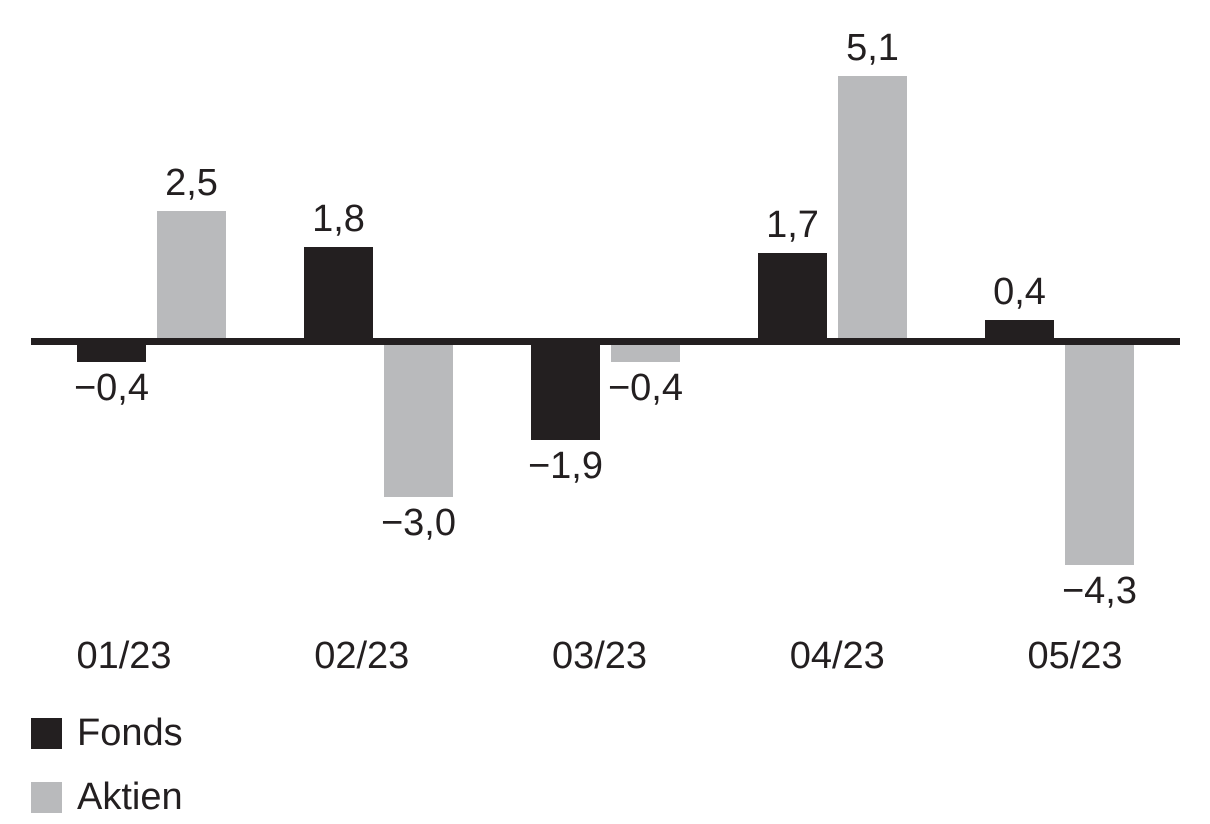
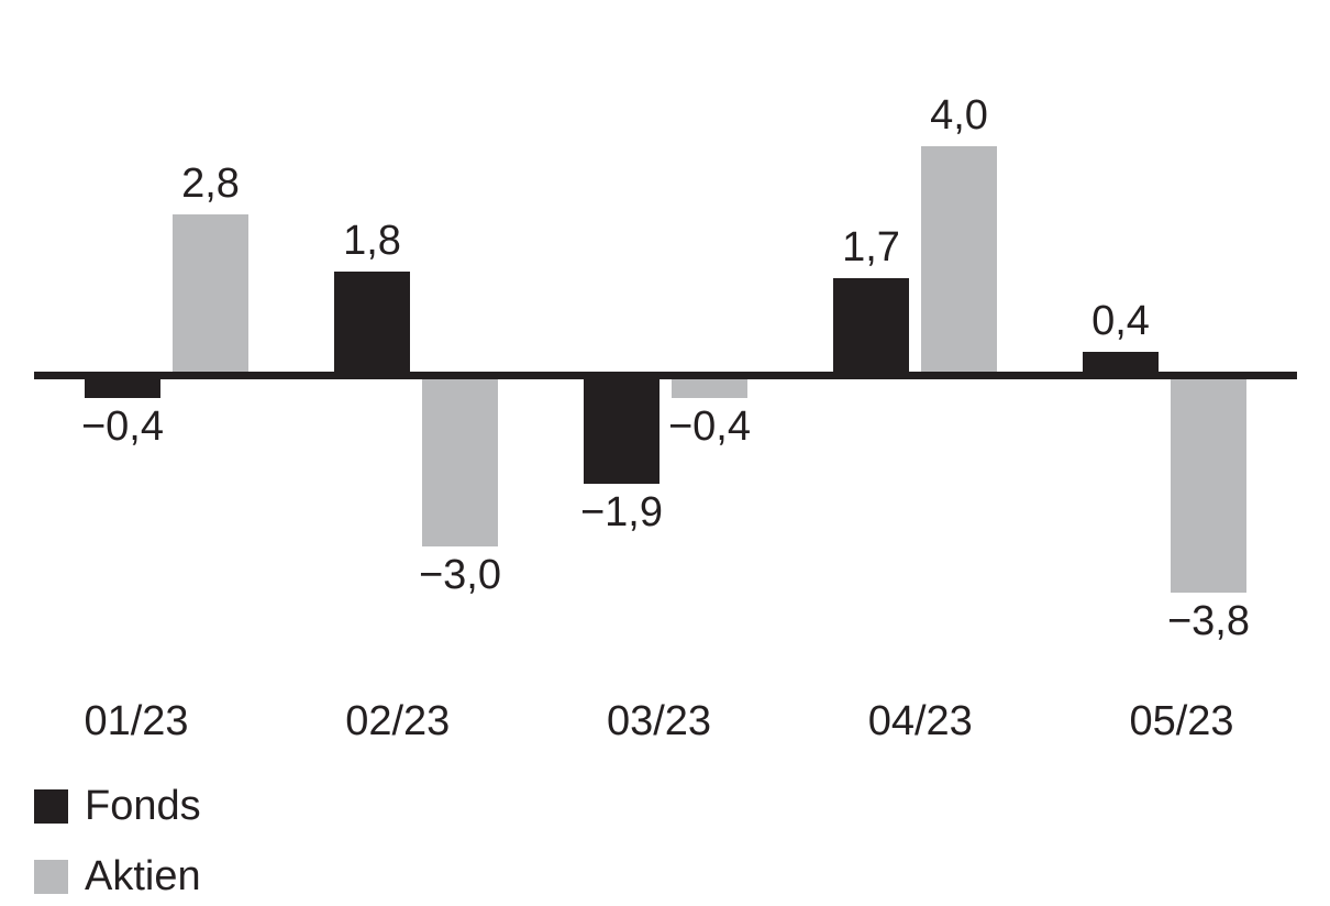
Aktien/01/23: 2,5 -> 2,8
Aktien/04/23: 5,1 -> 4,0
Aktien/05/23: −4,3 -> −3,8
